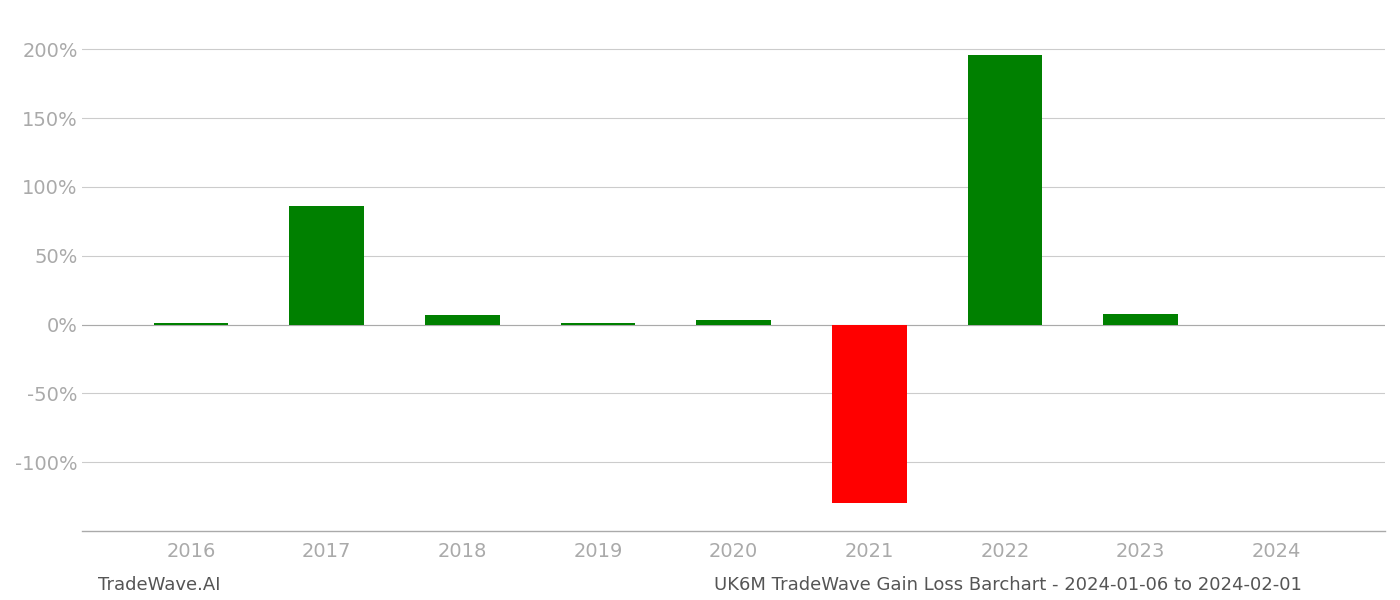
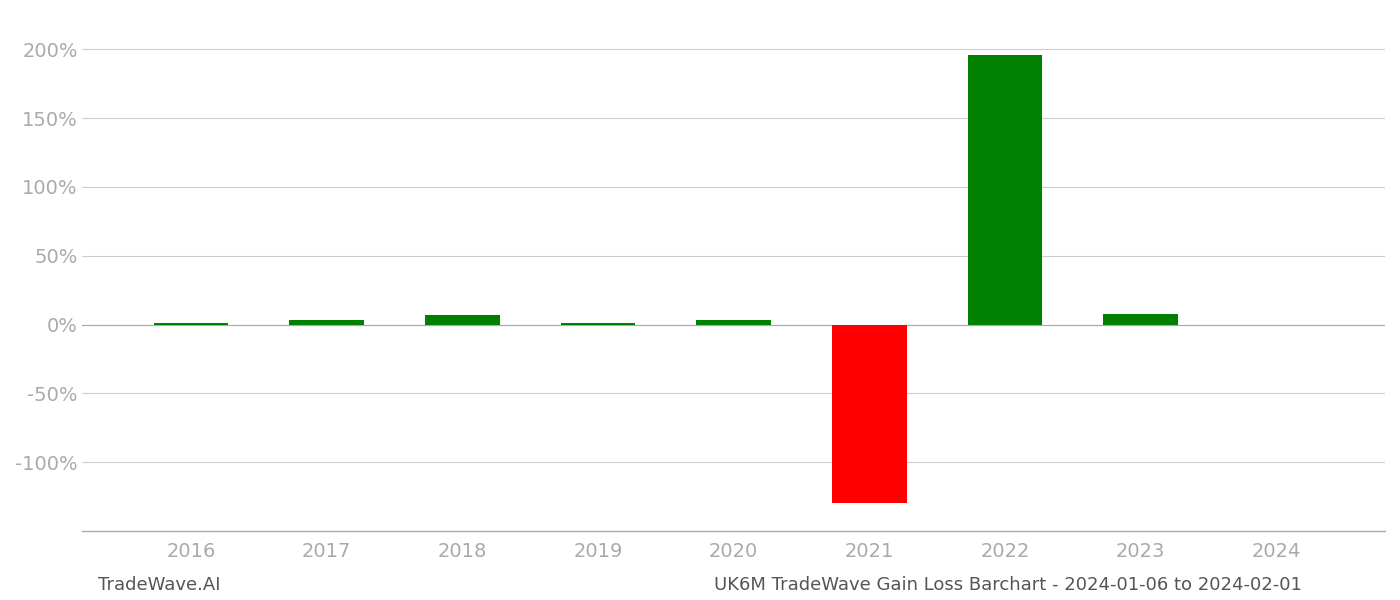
2017: 86% -> 3%
